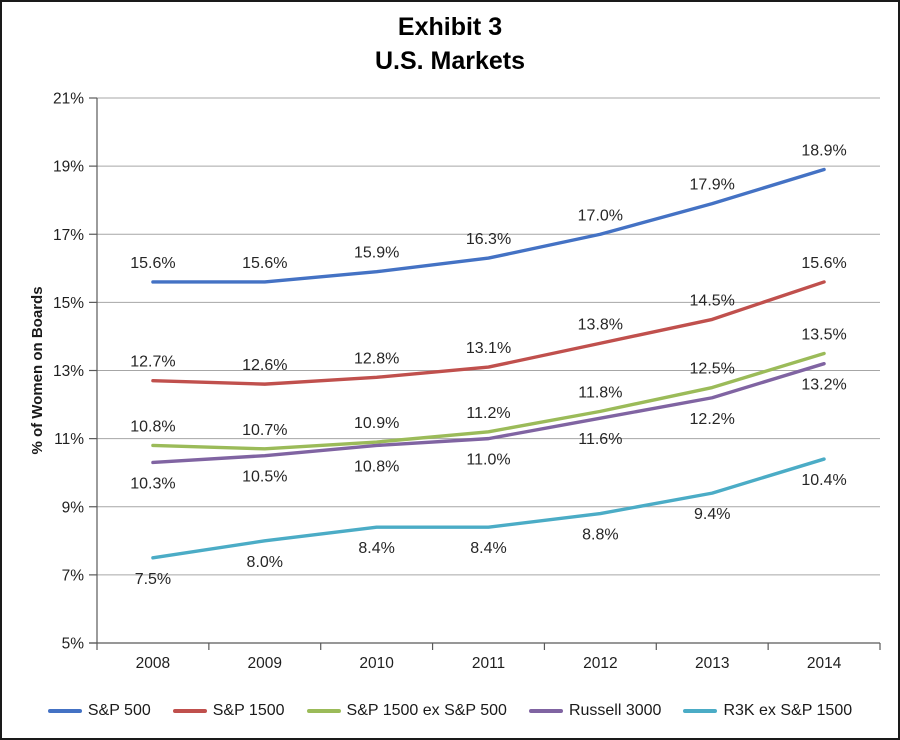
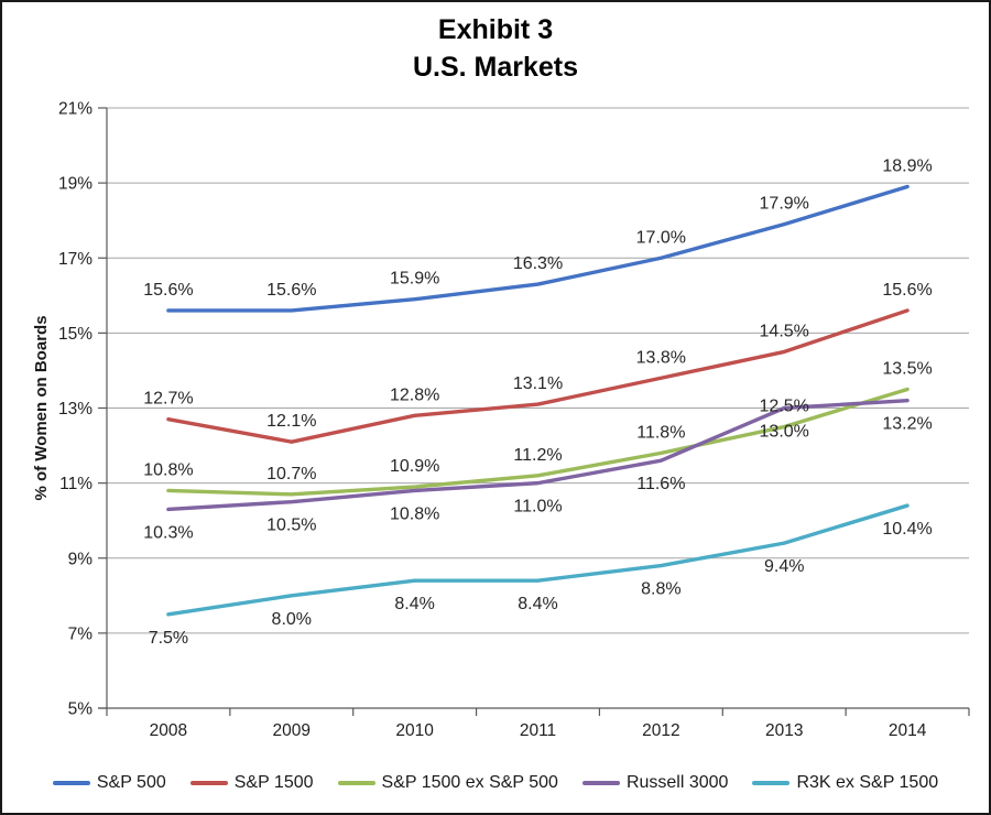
S&P 1500/2009: 12.6% -> 12.1%
Russell 3000/2013: 12.2% -> 13.0%
